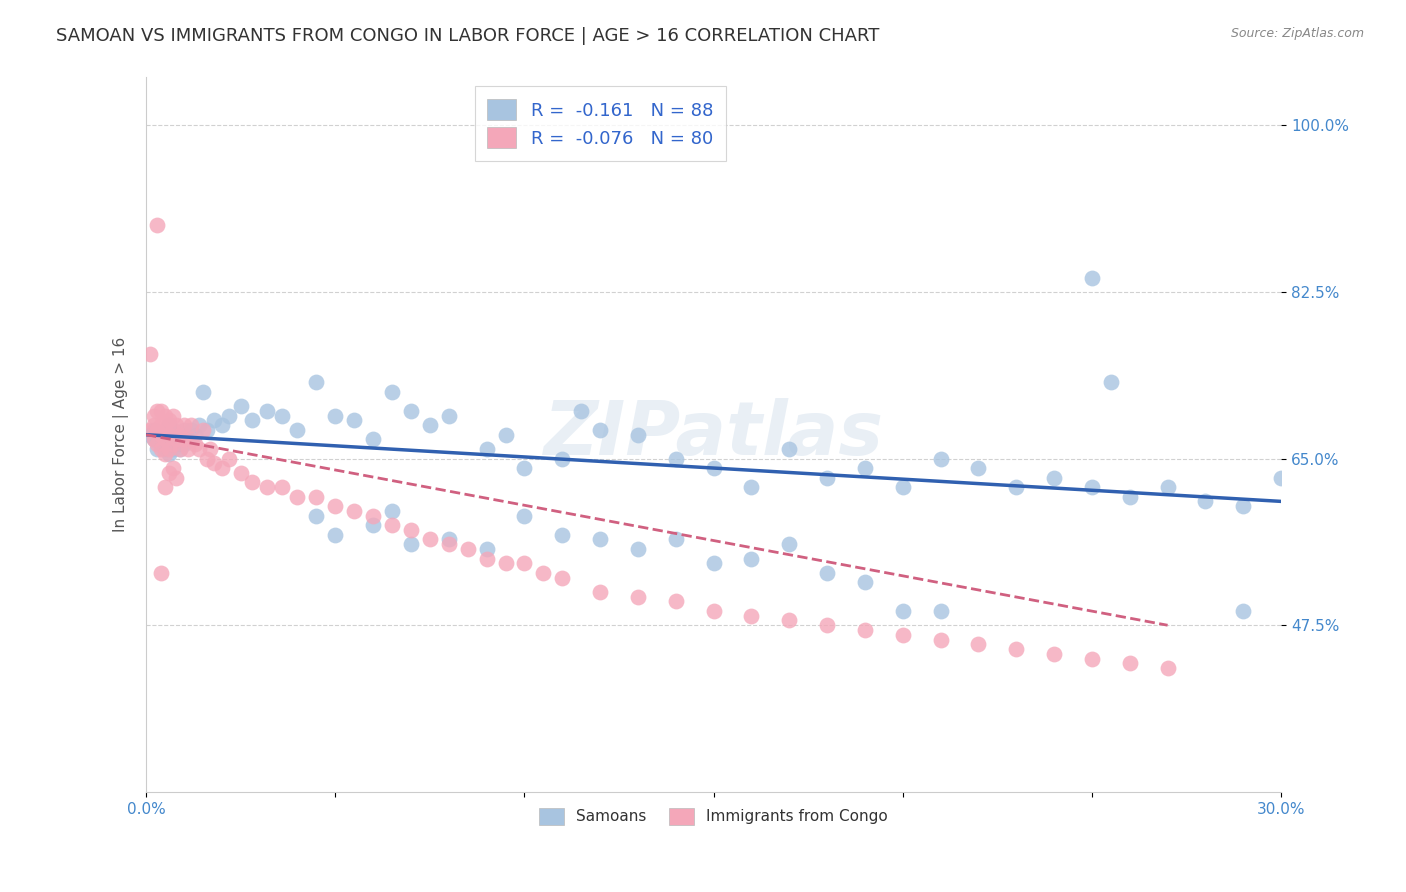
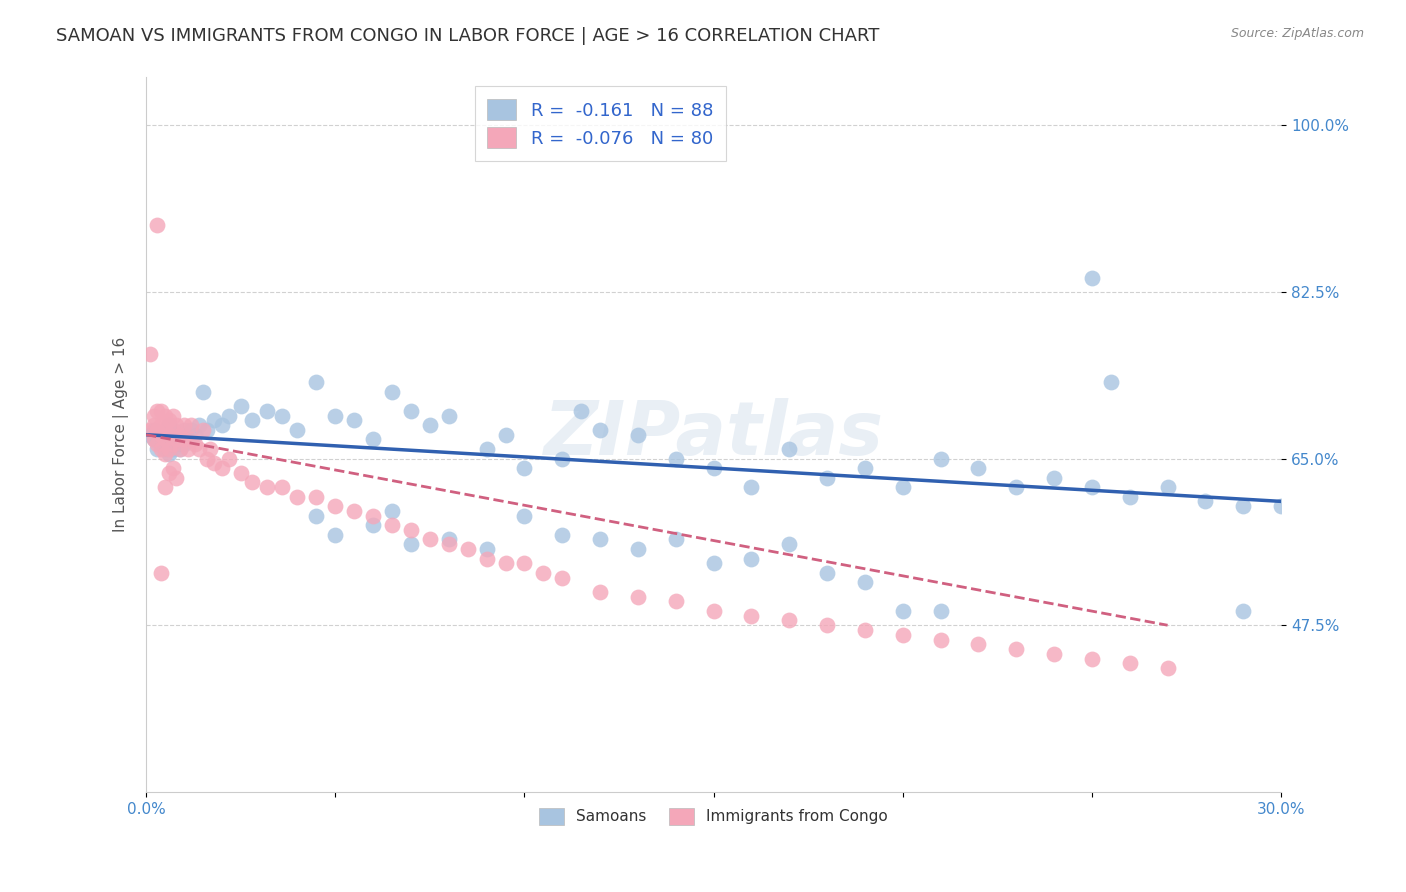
Samoans/30.0%: 63.0% -> 60.0%
